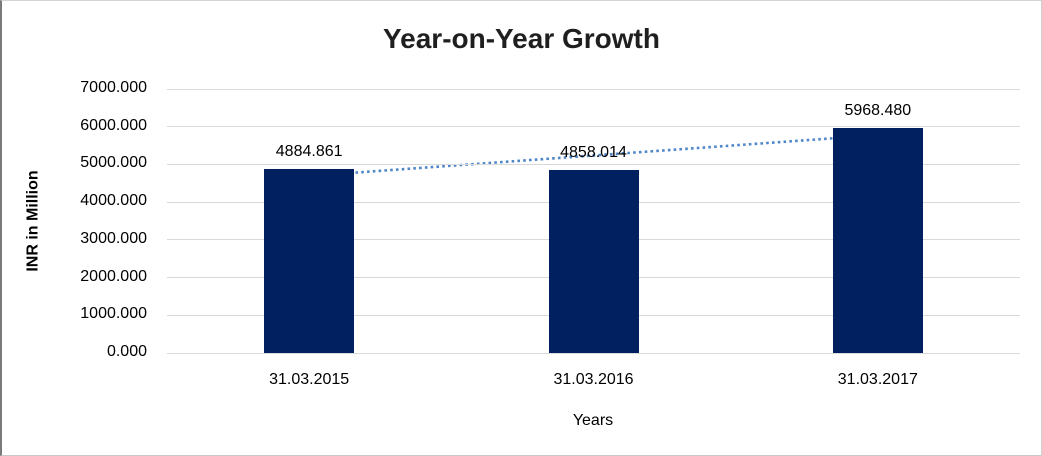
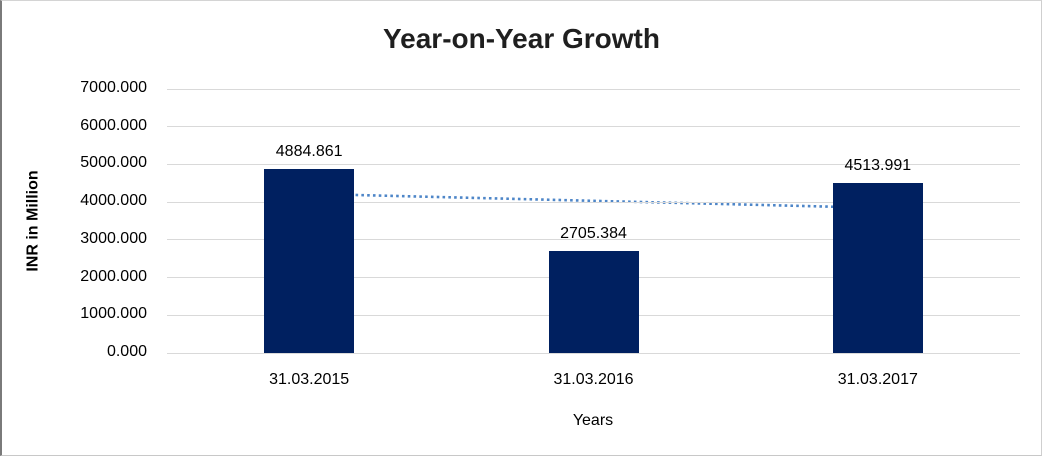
31.03.2016: 4858.014 -> 2705.384
31.03.2017: 5968.480 -> 4513.991
